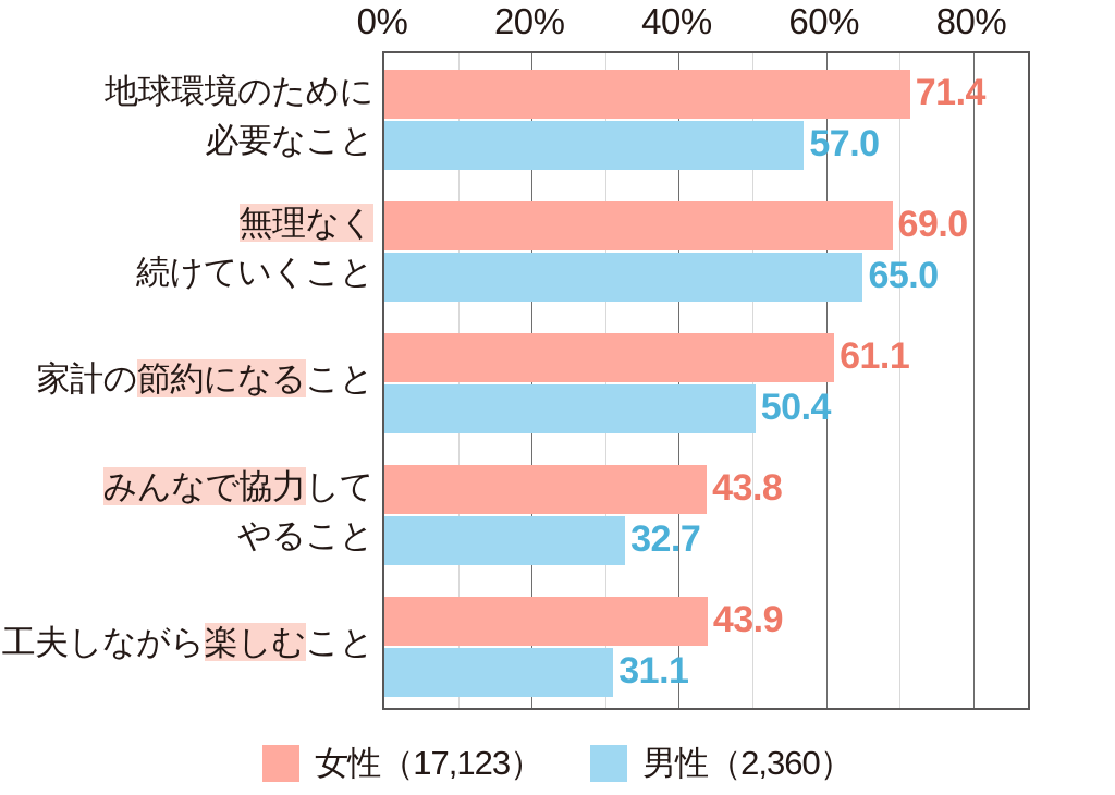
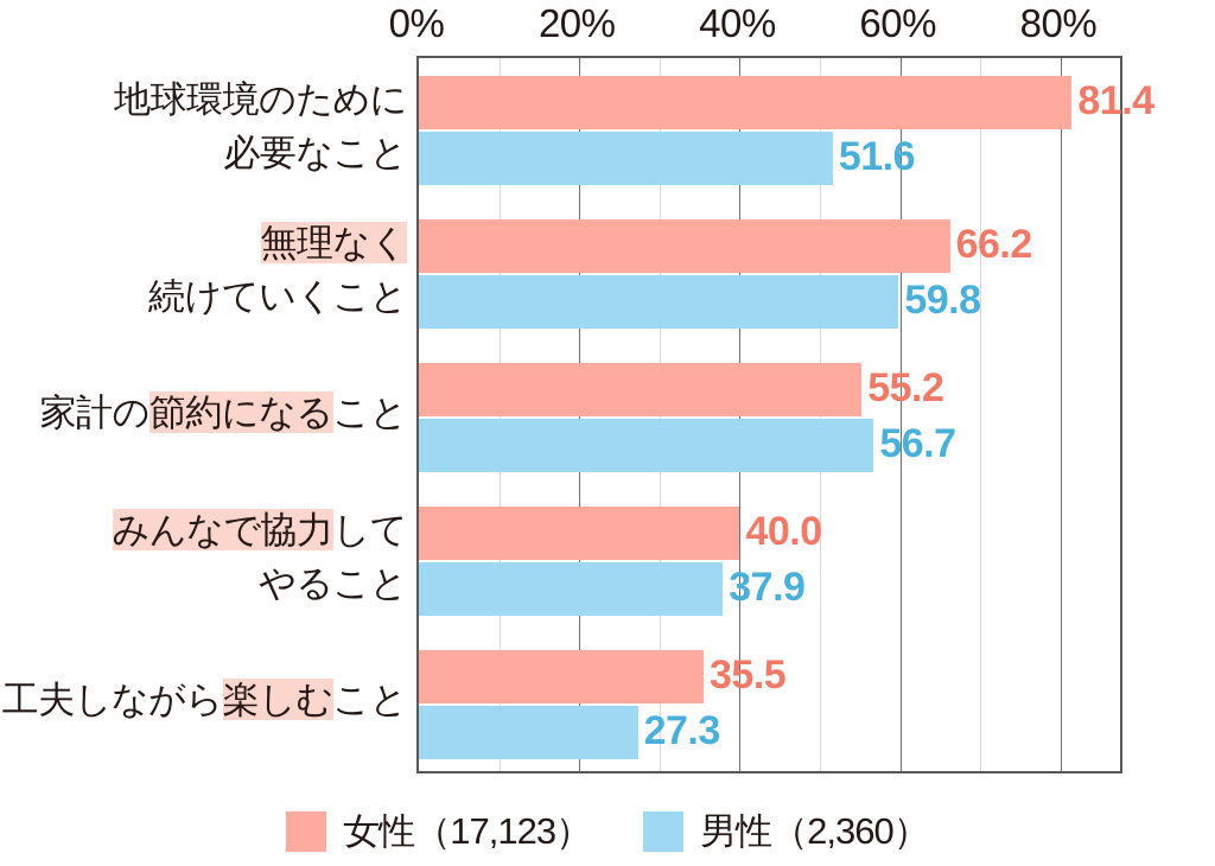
女性（17,123）/地球環境のために必要なこと: 71.4 -> 81.4
男性（2,360）/地球環境のために必要なこと: 57.0 -> 51.6
女性（17,123）/無理なく続けていくこと: 69.0 -> 66.2
男性（2,360）/無理なく続けていくこと: 65.0 -> 59.8
女性（17,123）/家計の節約になること: 61.1 -> 55.2
男性（2,360）/家計の節約になること: 50.4 -> 56.7
女性（17,123）/みんなで協力してやること: 43.8 -> 40.0
男性（2,360）/みんなで協力してやること: 32.7 -> 37.9
女性（17,123）/工夫しながら楽しむこと: 43.9 -> 35.5
男性（2,360）/工夫しながら楽しむこと: 31.1 -> 27.3
